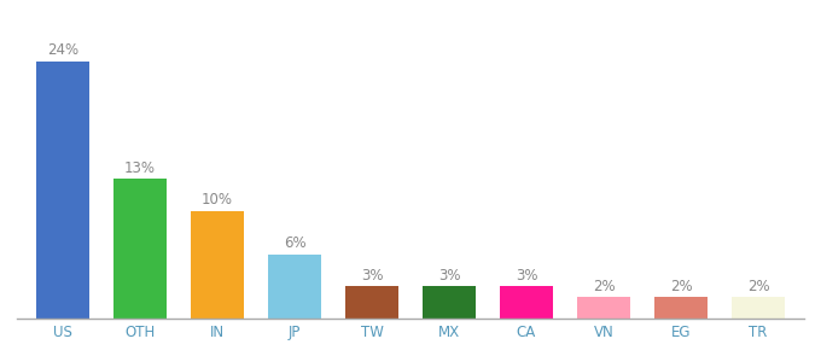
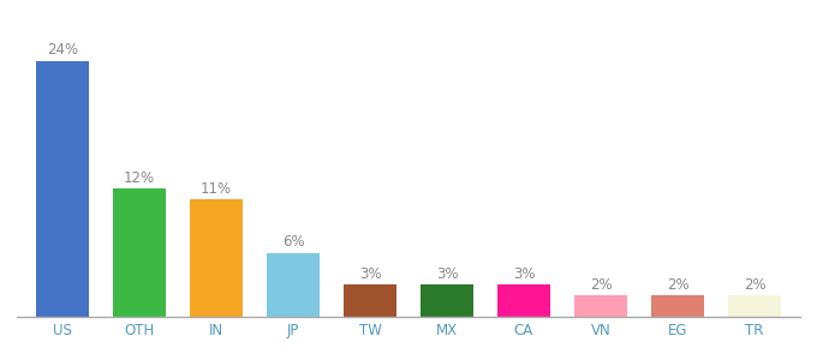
OTH: 13% -> 12%
IN: 10% -> 11%
